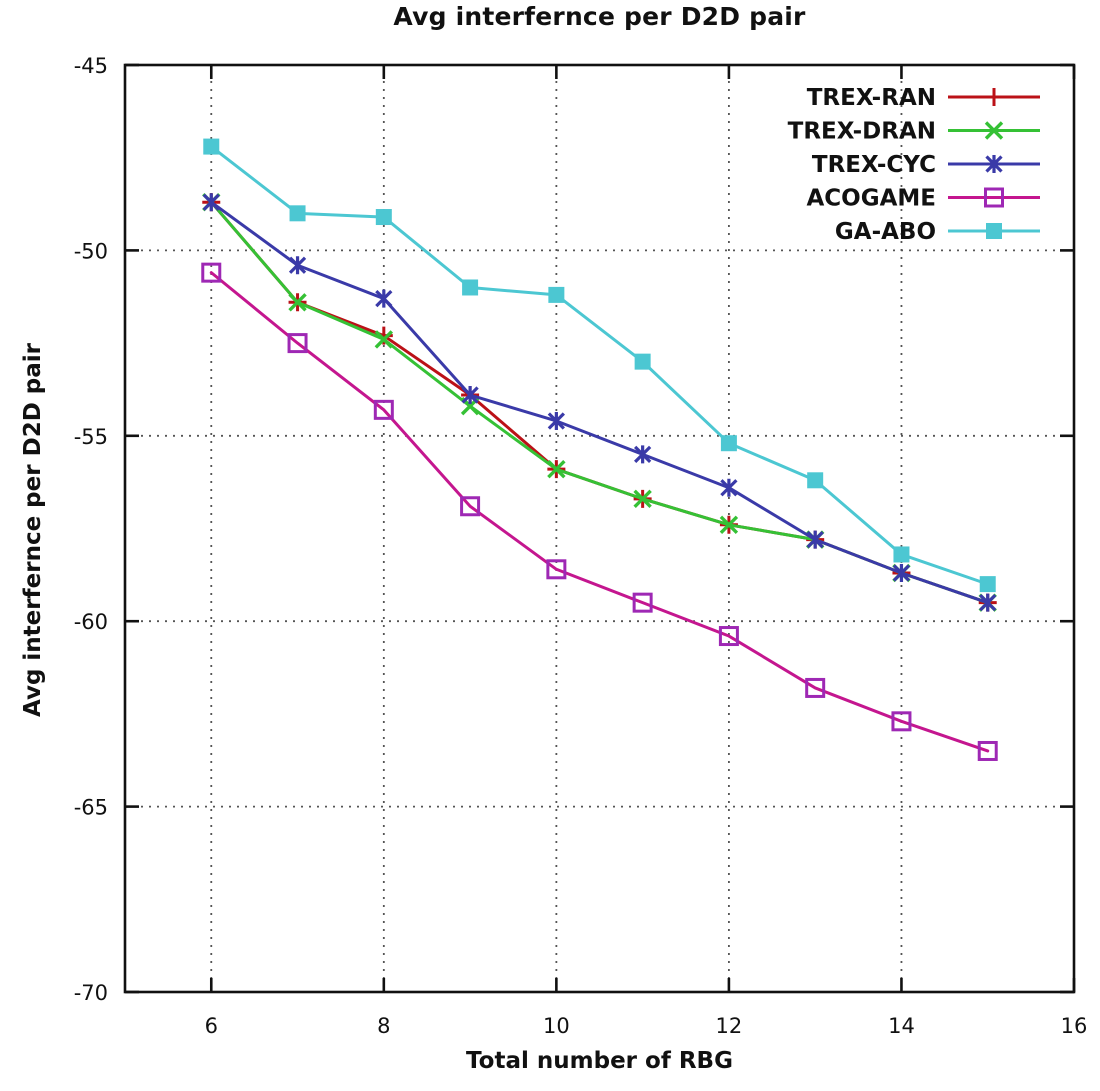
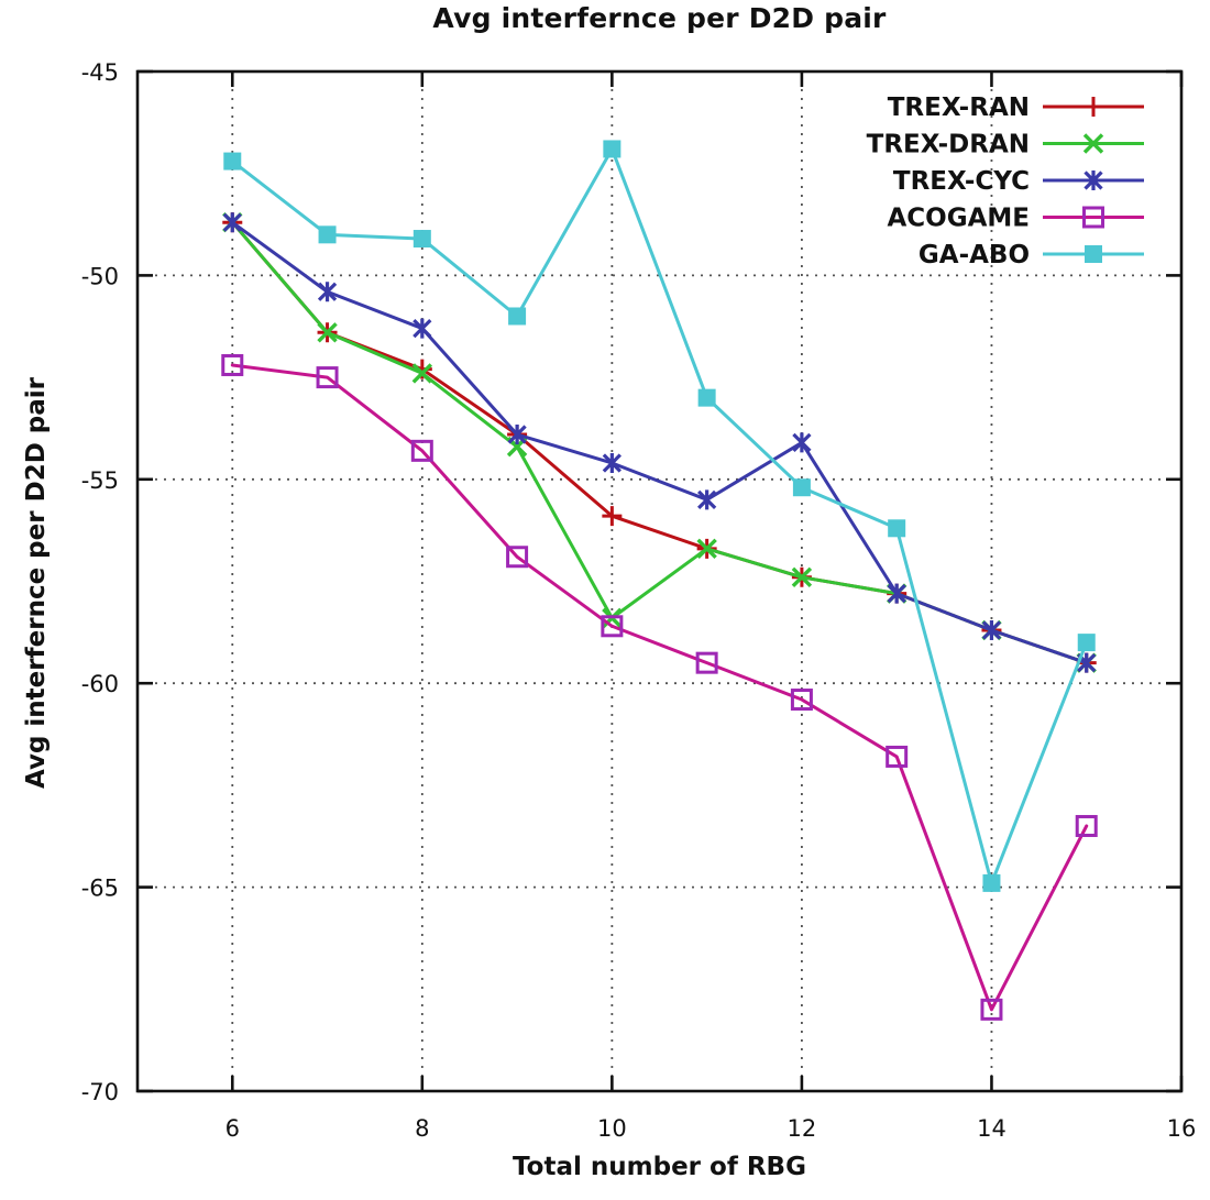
ACOGAME/6: -50.6 -> -52.2
TREX-DRAN/10: -55.9 -> -58.4
GA-ABO/10: -51.2 -> -46.9
TREX-CYC/12: -56.4 -> -54.1
ACOGAME/14: -62.7 -> -68.0
GA-ABO/14: -58.2 -> -64.9
